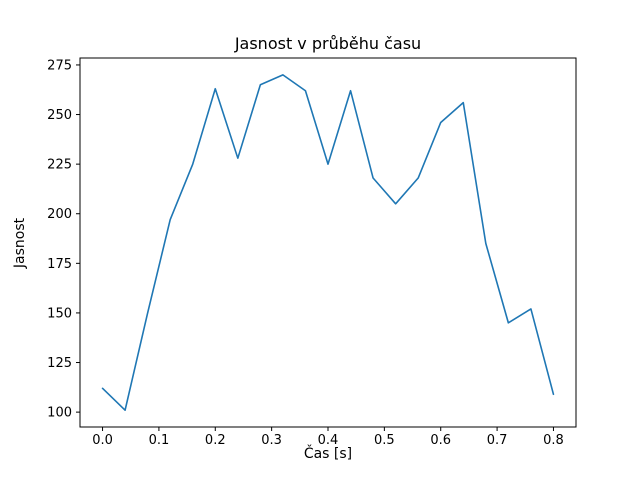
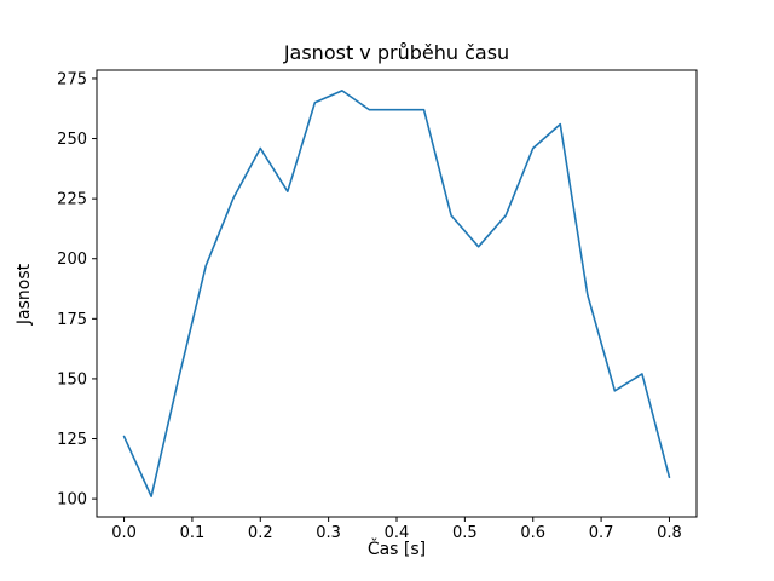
0.0: 112 -> 126
0.2: 263 -> 246
0.4: 225 -> 262
